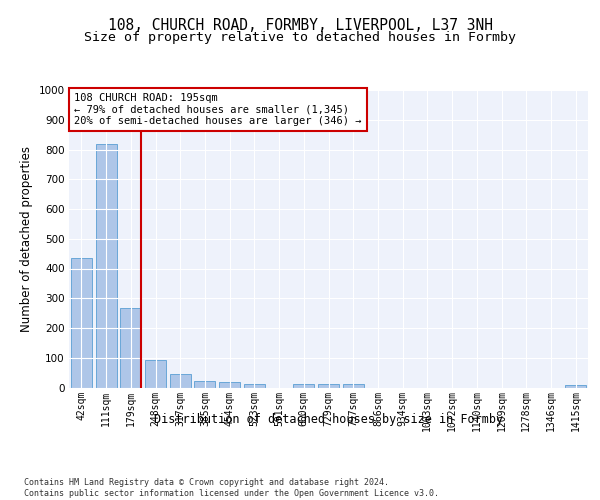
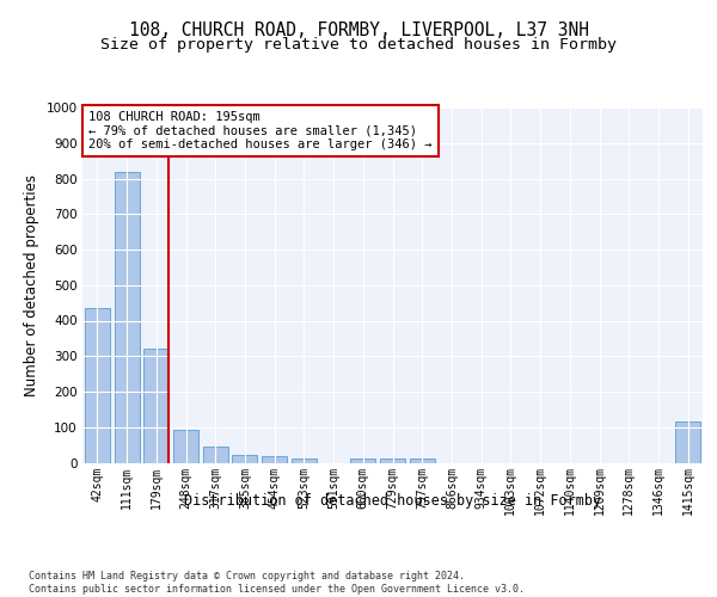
179sqm: 268 -> 320
1415sqm: 9 -> 115
